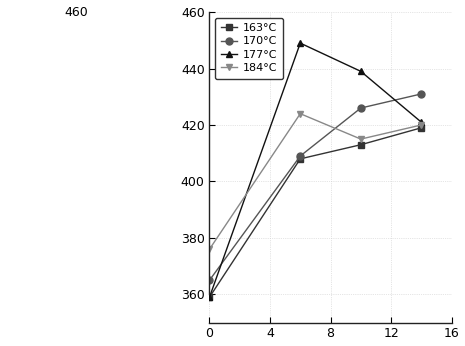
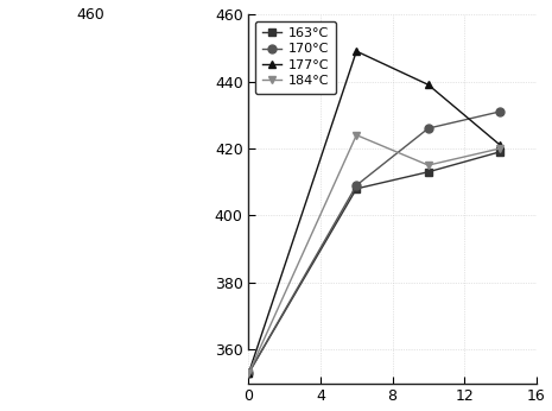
163°C/0: 359 -> 353
170°C/0: 365 -> 353
177°C/0: 359 -> 353
184°C/0: 376 -> 353
